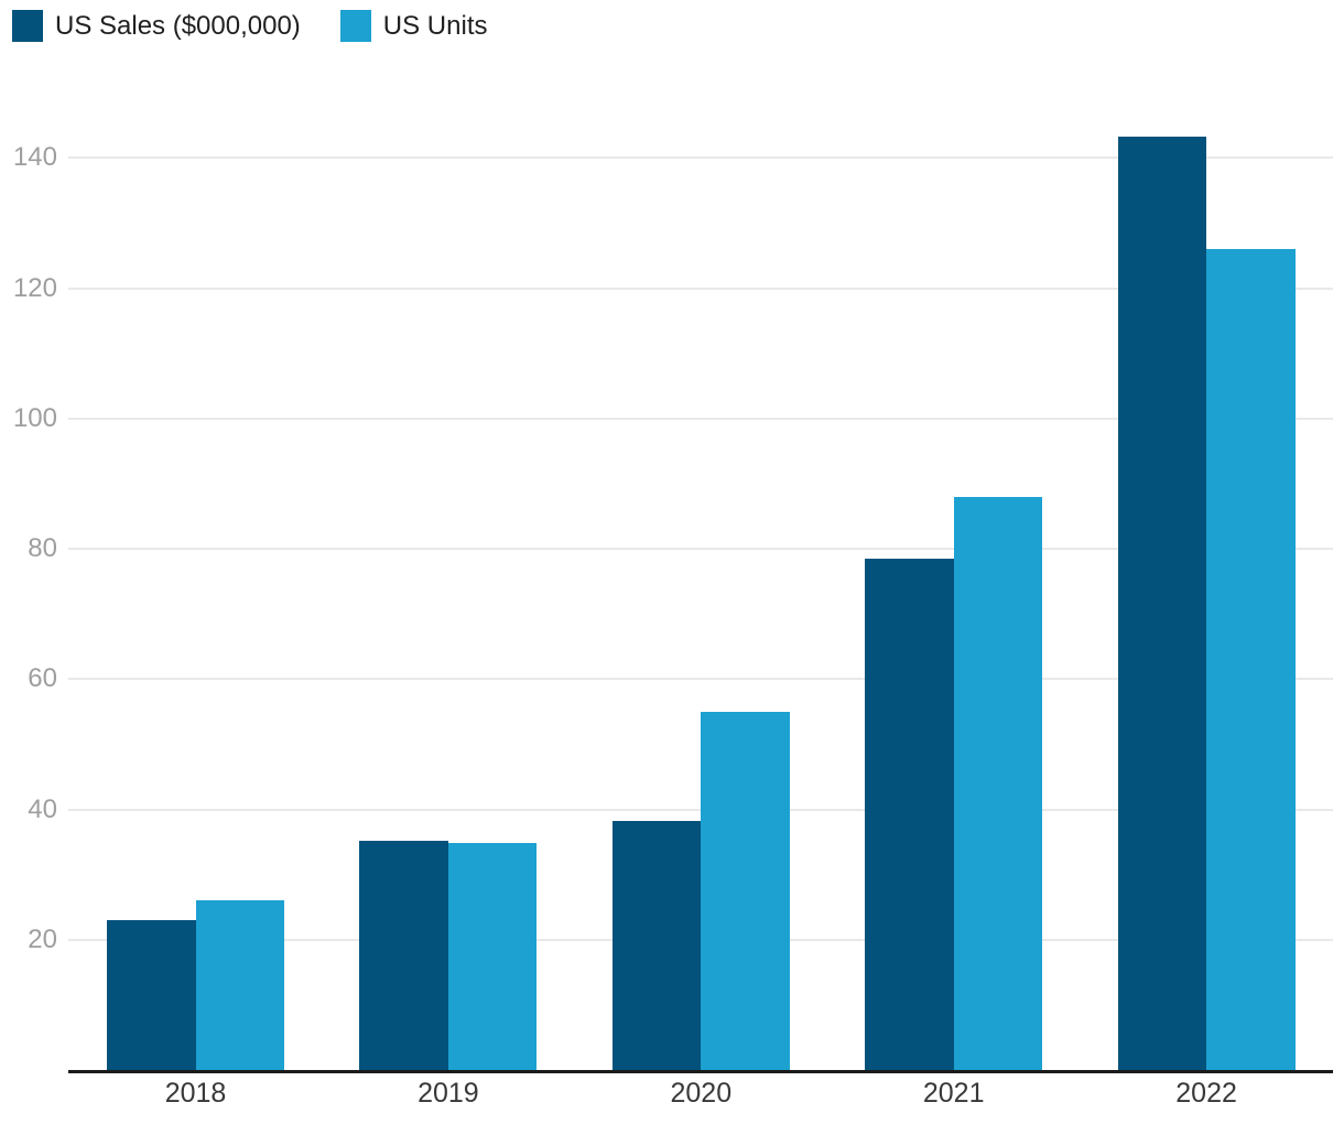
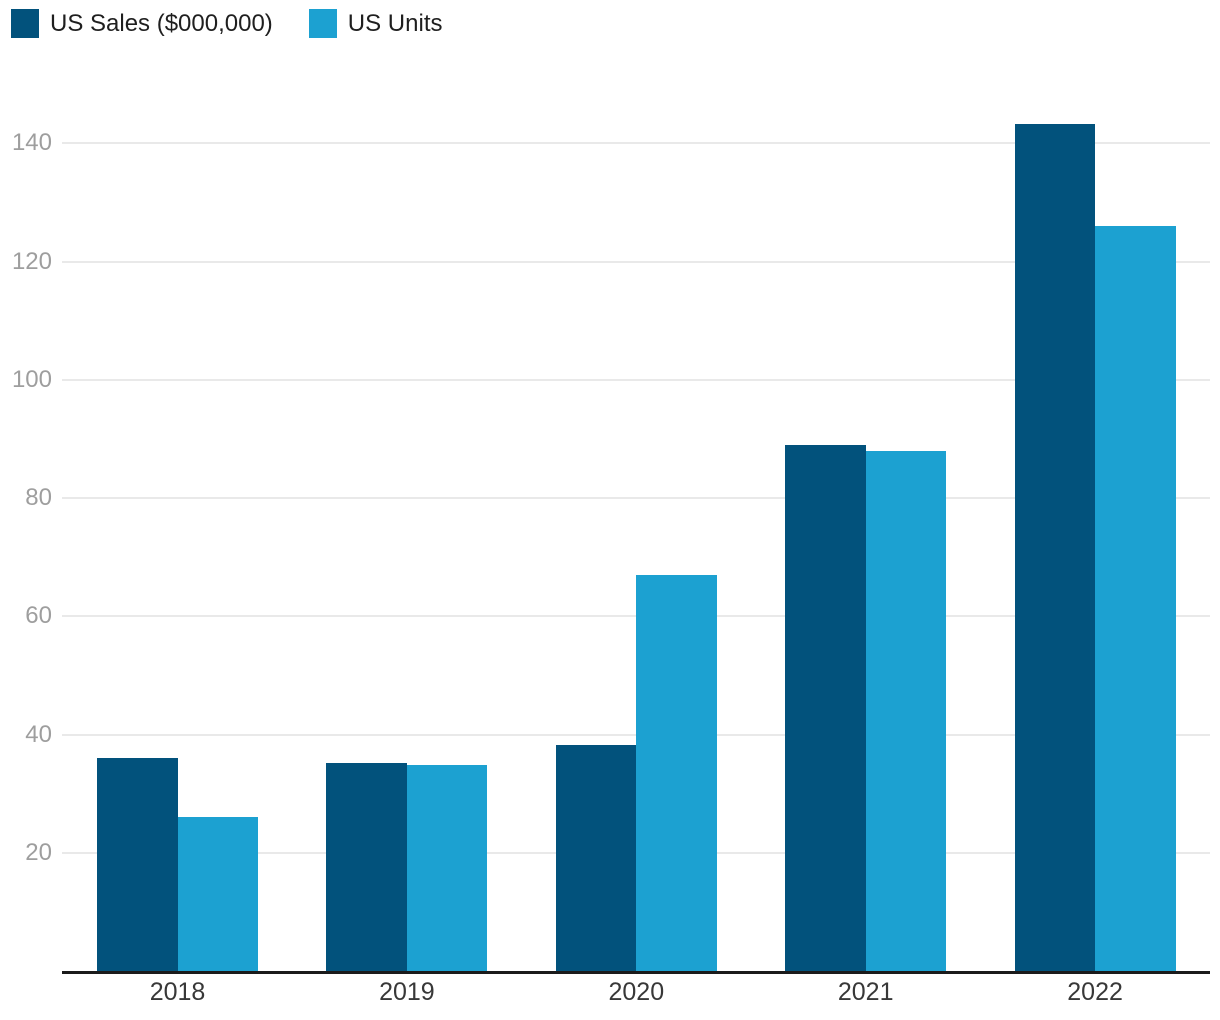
US Sales ($000,000)/2018: 23 -> 36
US Units/2020: 55 -> 67
US Sales ($000,000)/2021: 78 -> 89
